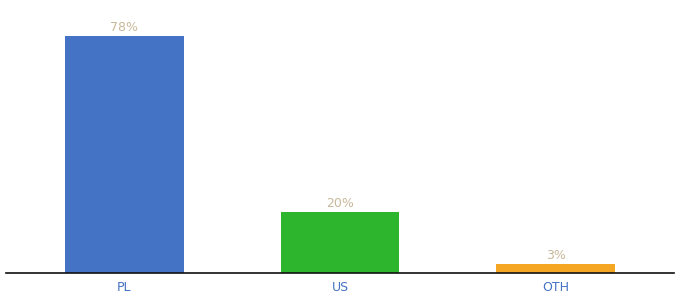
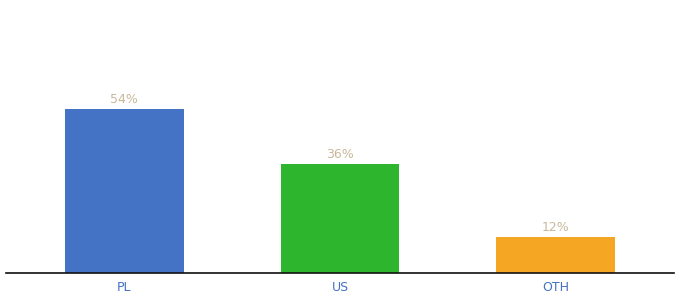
PL: 78% -> 54%
US: 20% -> 36%
OTH: 3% -> 12%
